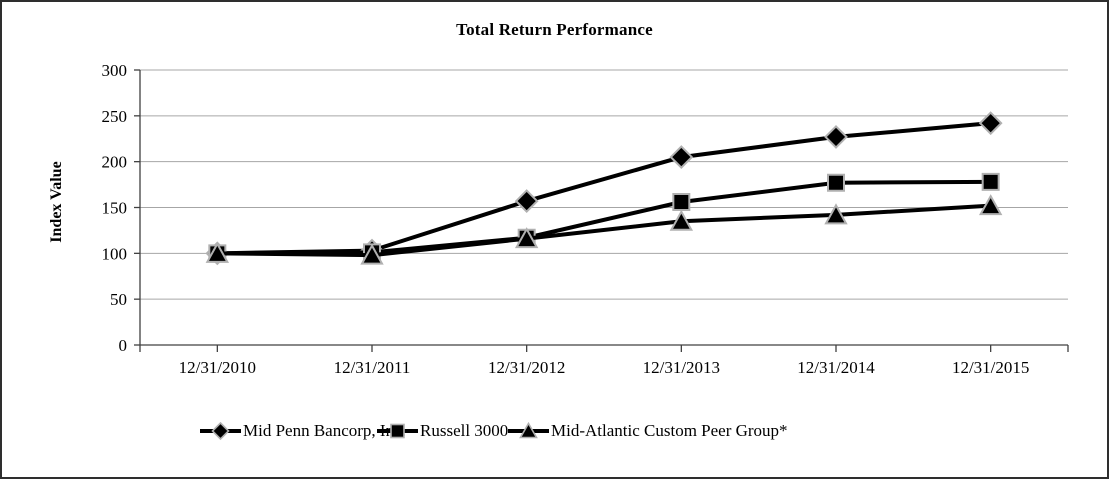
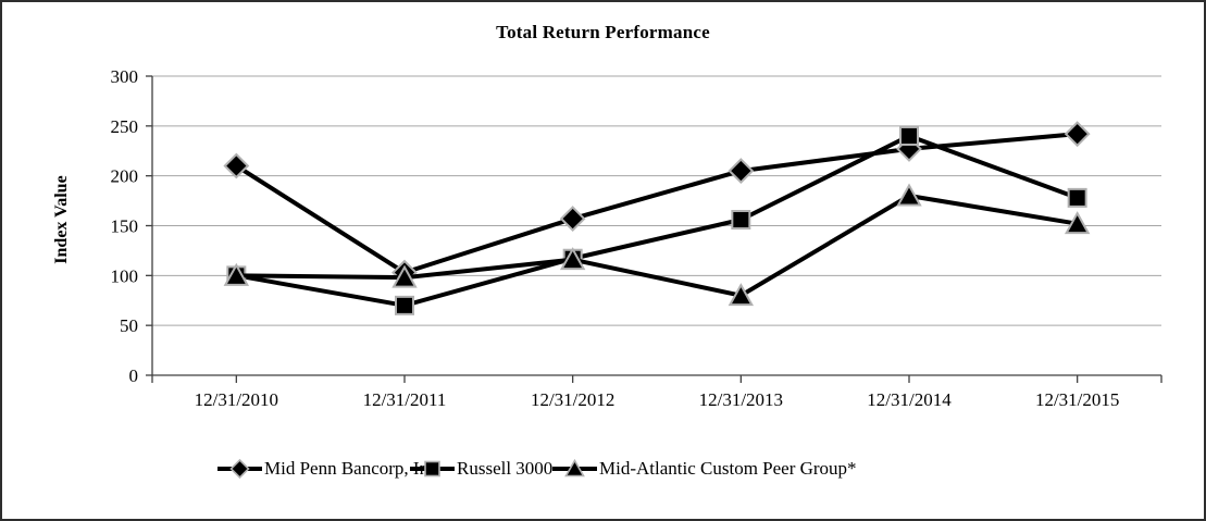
Mid Penn Bancorp, Inc./12/31/2010: 100 -> 210
Russell 3000/12/31/2011: 100 -> 70
Mid-Atlantic Custom Peer Group*/12/31/2013: 140 -> 80
Russell 3000/12/31/2014: 180 -> 240
Mid-Atlantic Custom Peer Group*/12/31/2014: 140 -> 180
